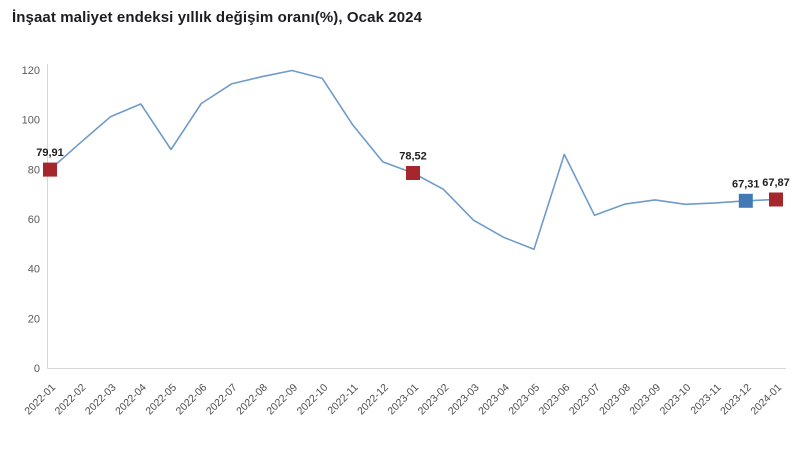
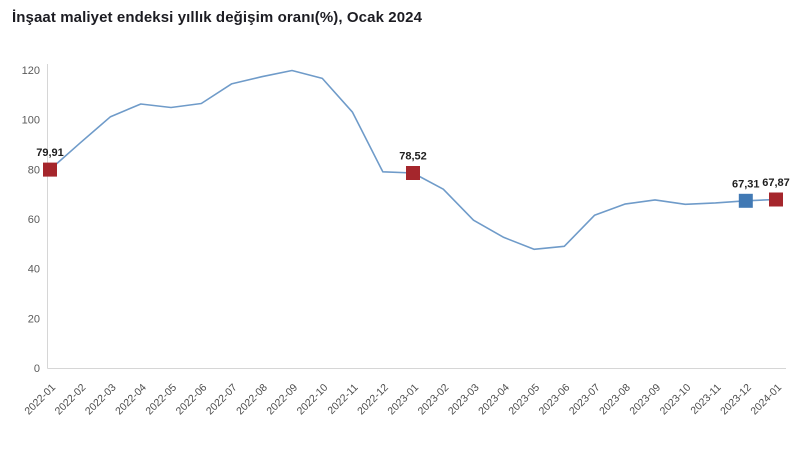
2022-05: 88 -> 105
2022-11: 98 -> 103
2022-12: 83 -> 79
2023-06: 86 -> 49
